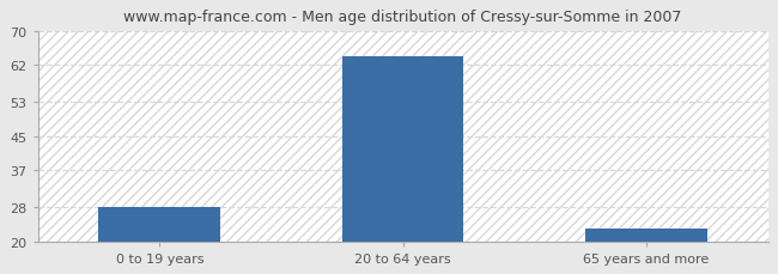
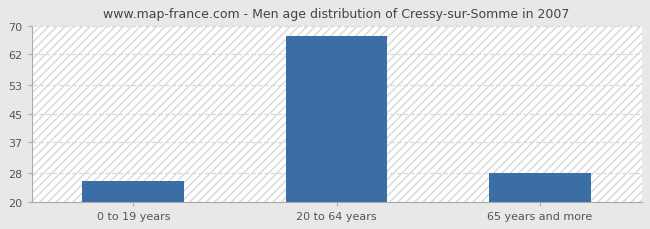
0 to 19 years: 28 -> 26
20 to 64 years: 64 -> 67
65 years and more: 23 -> 28
